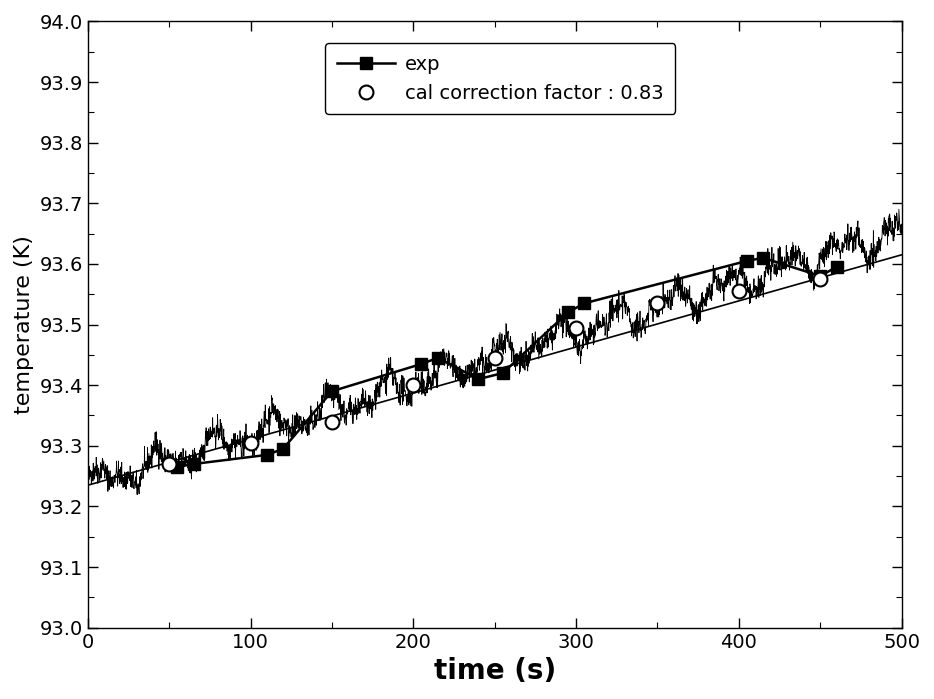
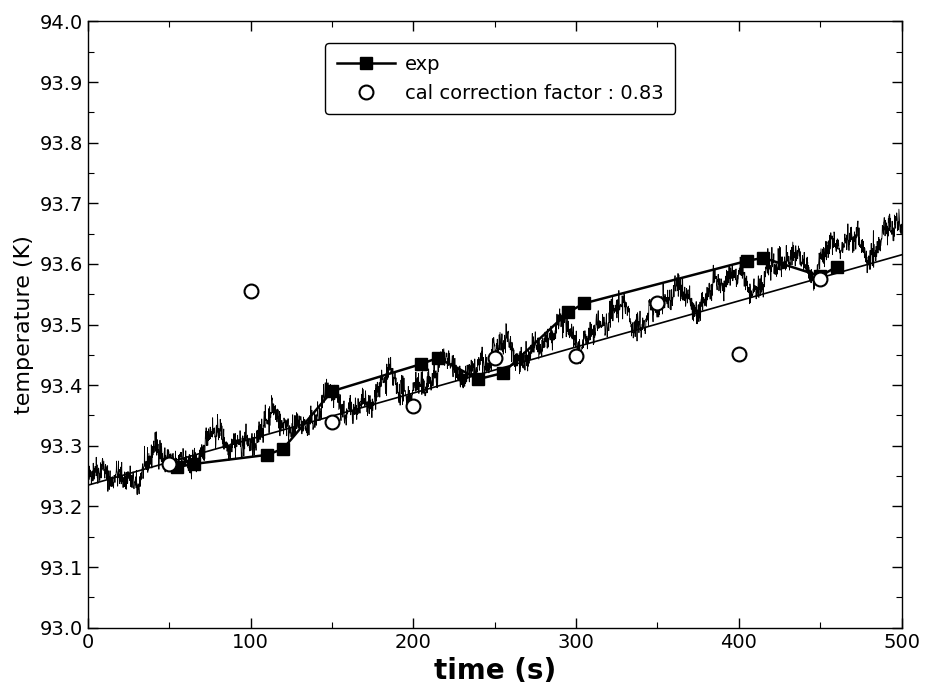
cal correction factor : 0.83/100: 93.305 -> 93.556
cal correction factor : 0.83/200: 93.400 -> 93.366
cal correction factor : 0.83/300: 93.495 -> 93.448
cal correction factor : 0.83/400: 93.555 -> 93.452
